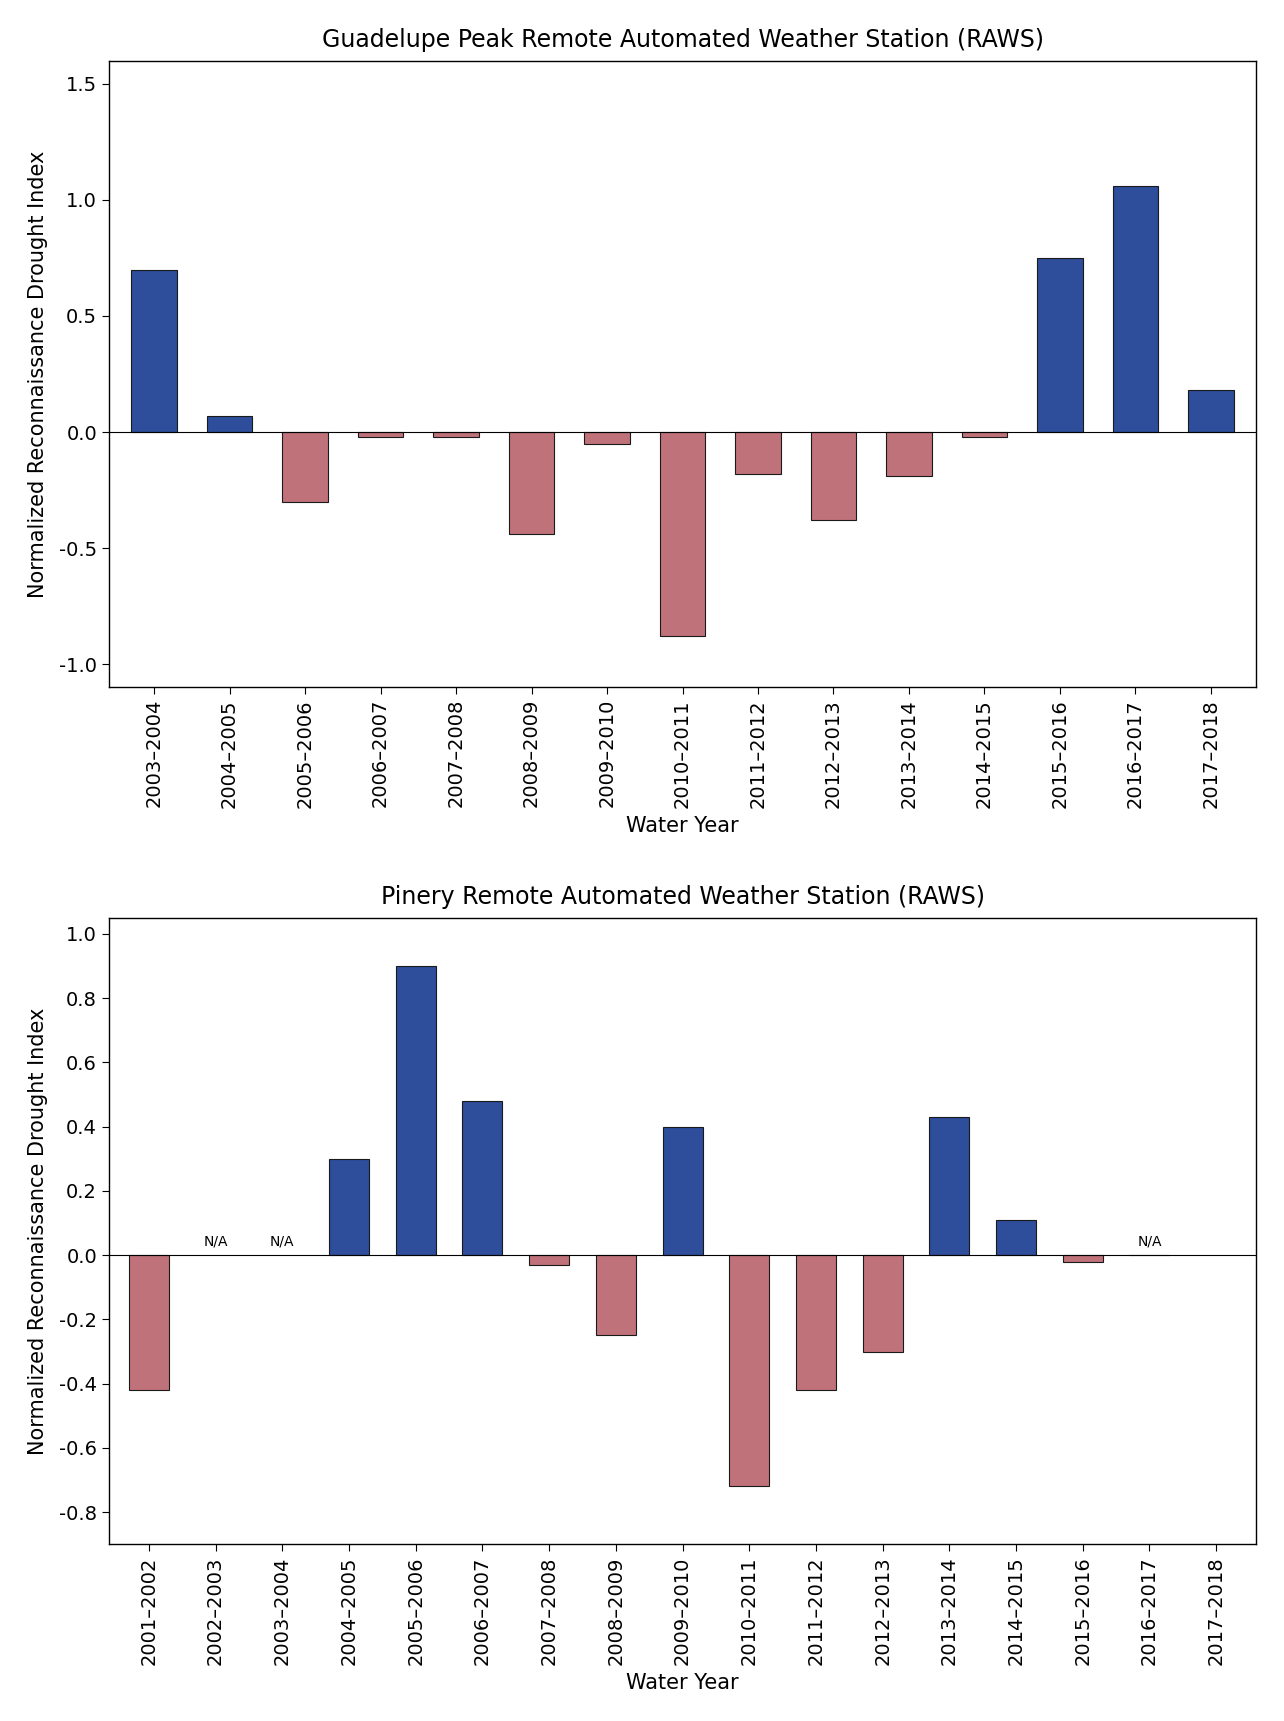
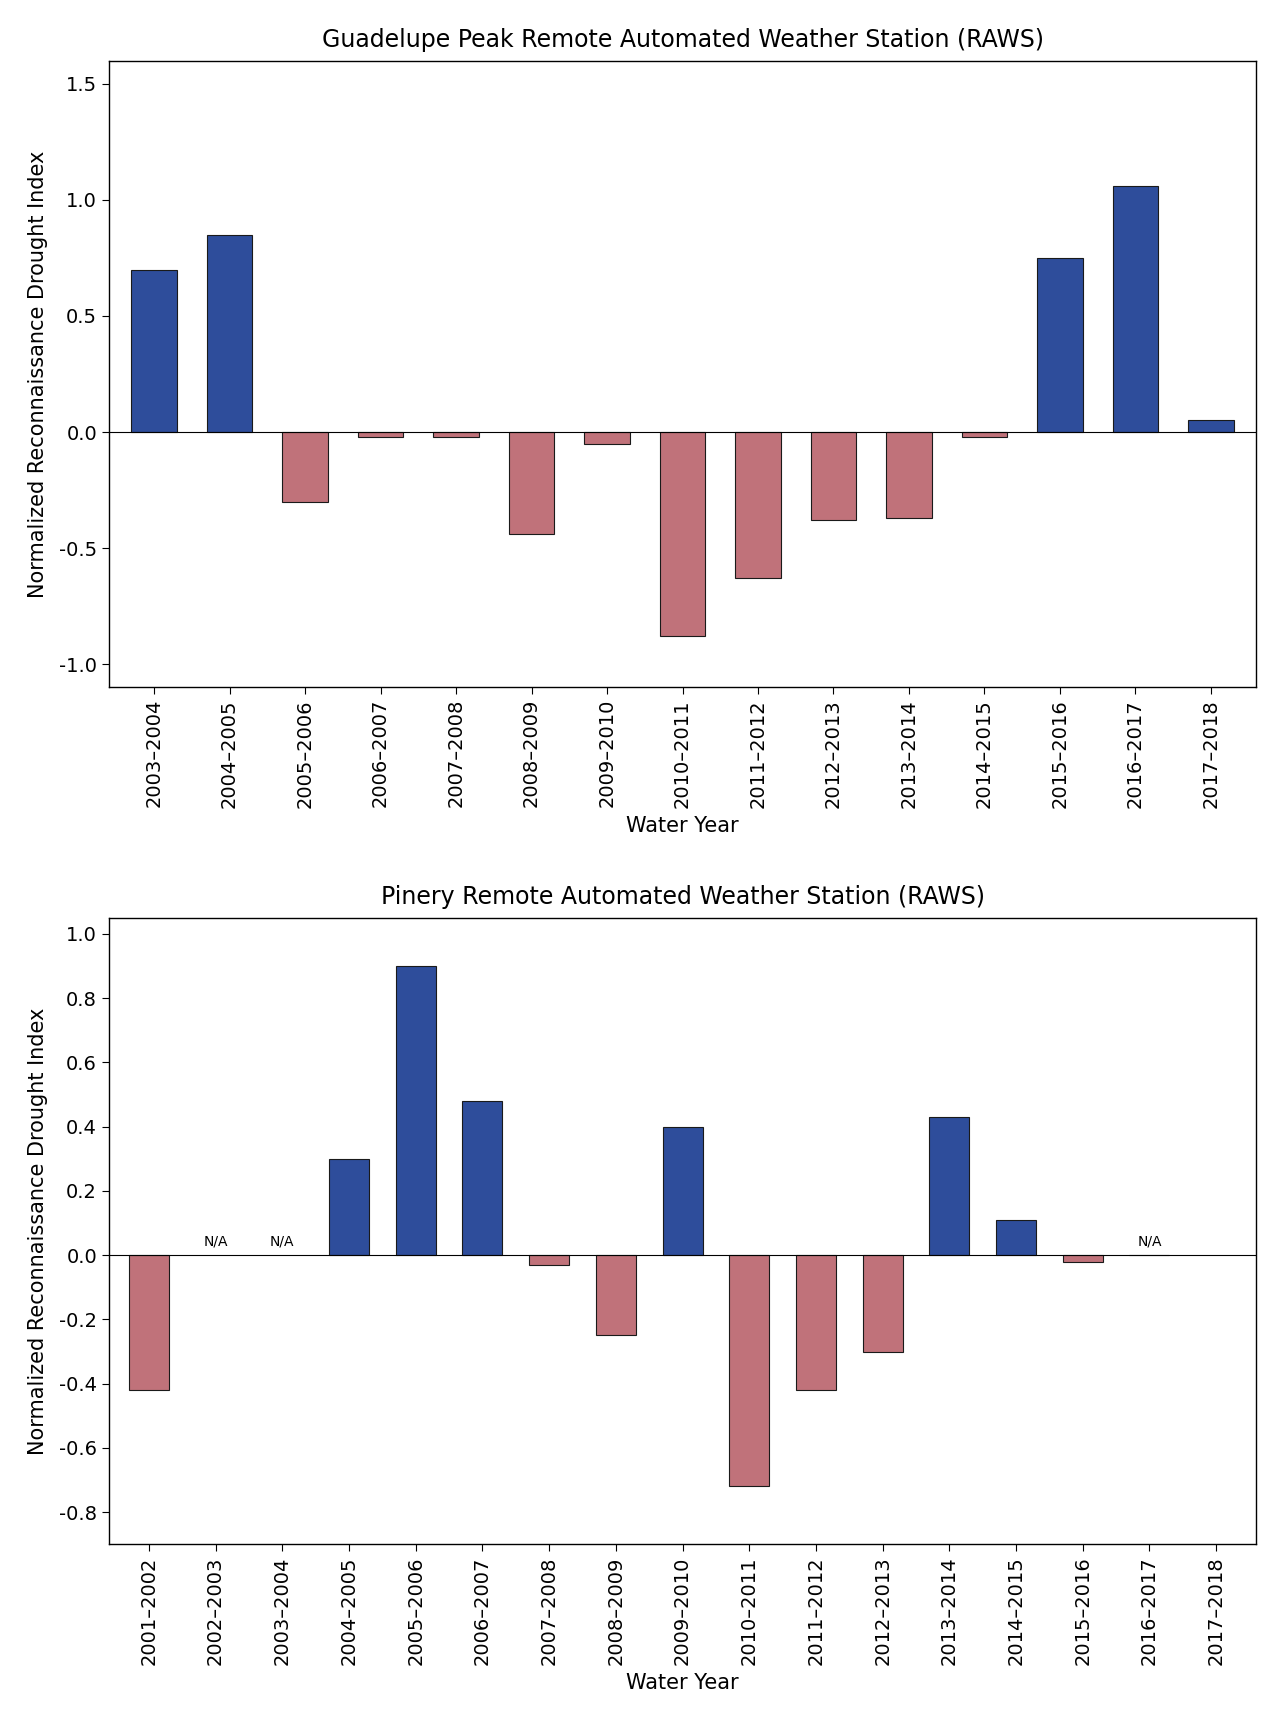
Guadelupe Peak Remote Automated Weather Station (RAWS)/2004–2005: 0.07 -> 0.85
Guadelupe Peak Remote Automated Weather Station (RAWS)/2011–2012: -0.18 -> -0.63
Guadelupe Peak Remote Automated Weather Station (RAWS)/2013–2014: -0.19 -> -0.37
Guadelupe Peak Remote Automated Weather Station (RAWS)/2017–2018: 0.18 -> 0.05
